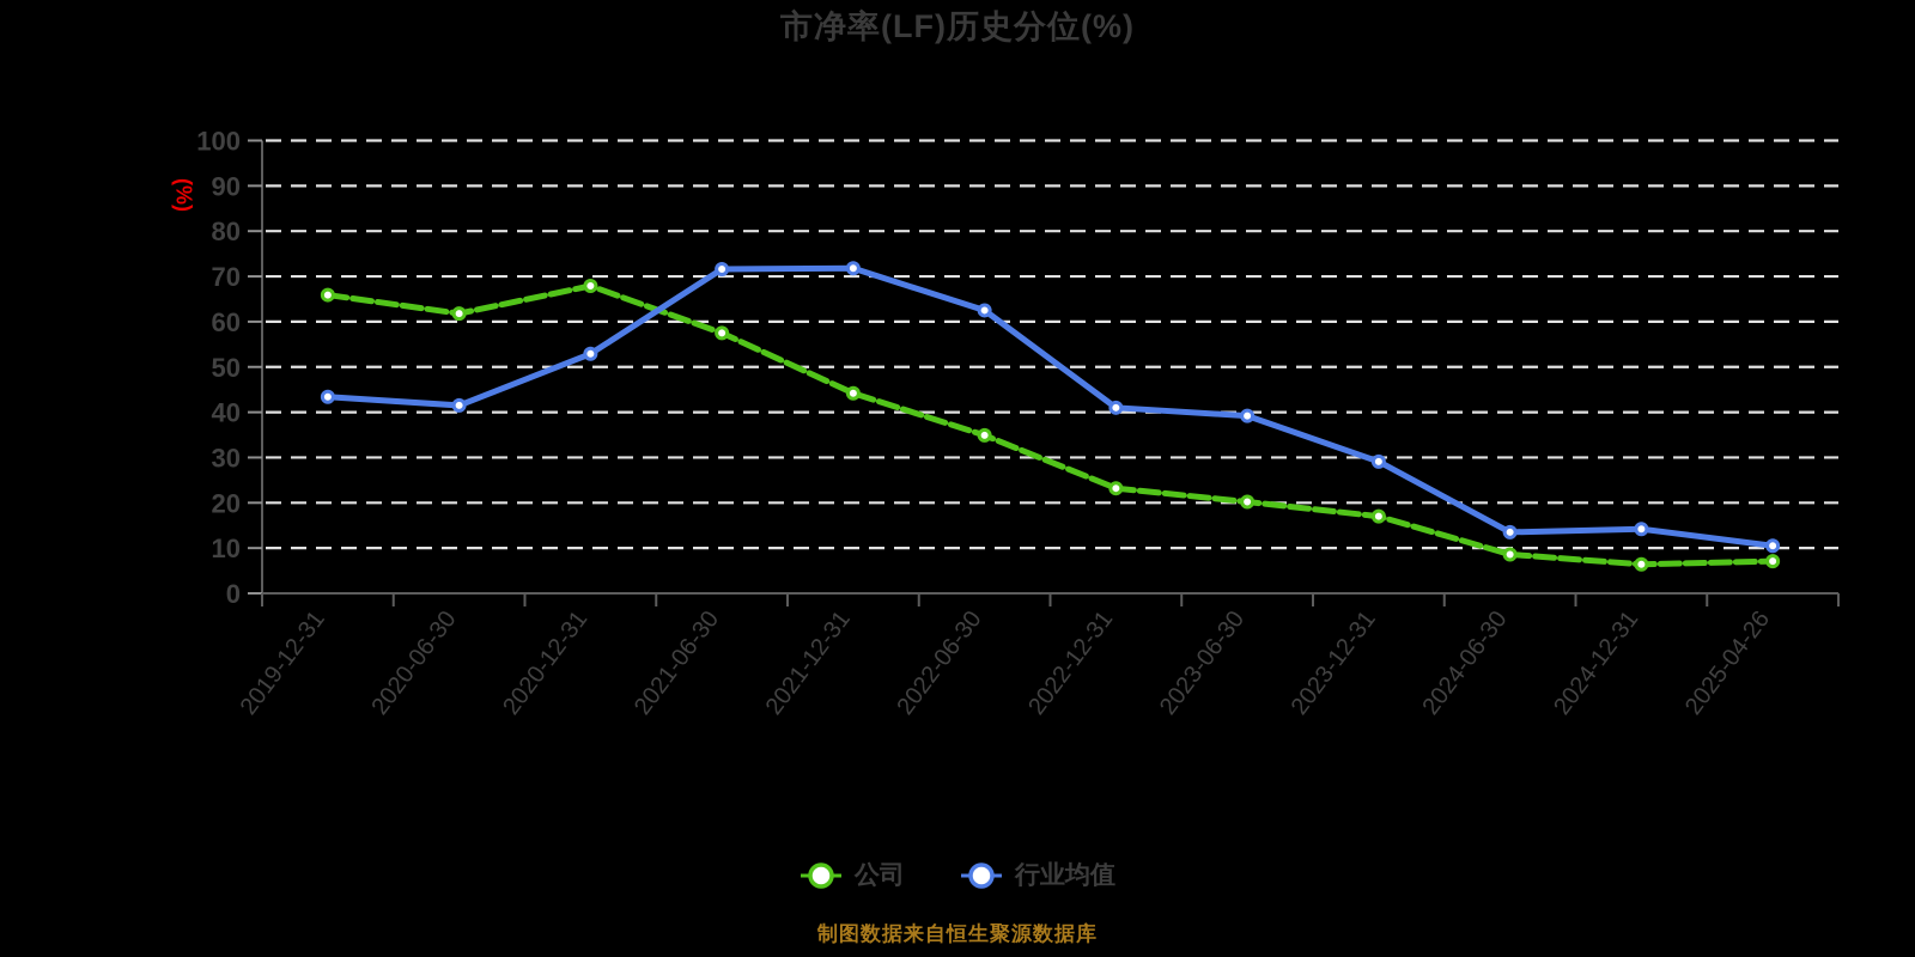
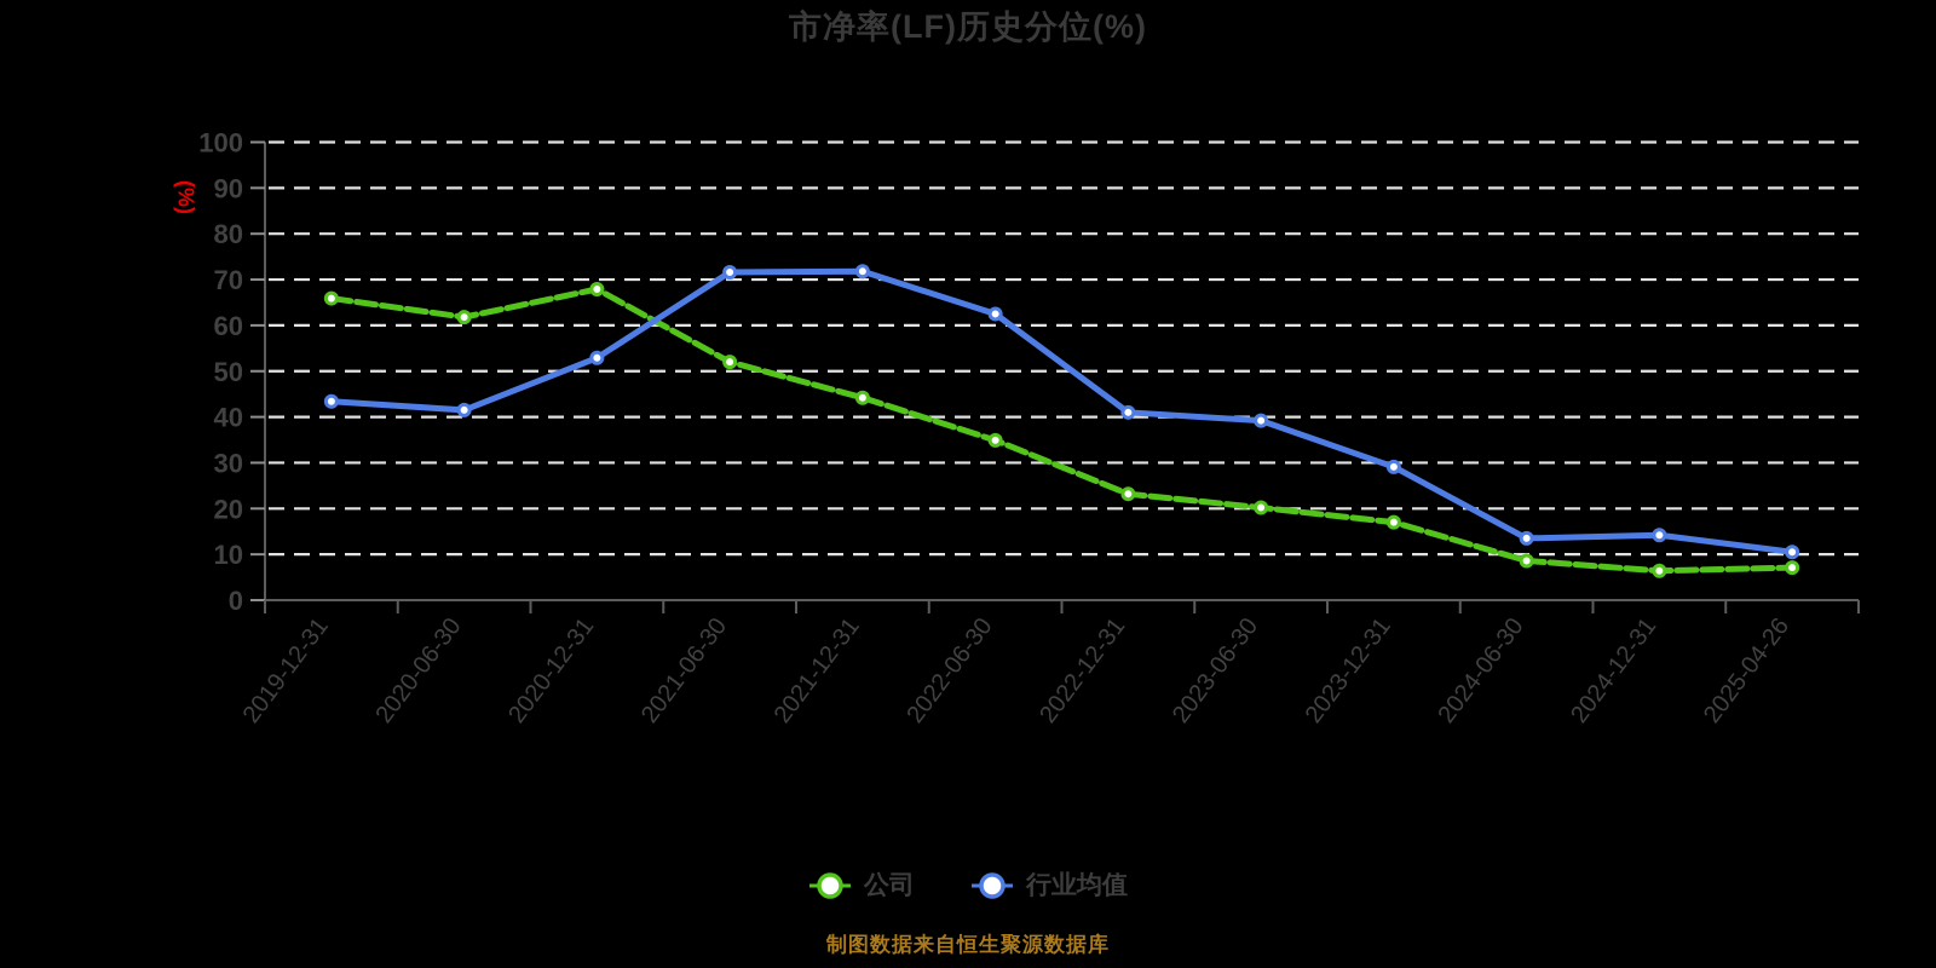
公司/2021-06-30: 58 -> 52
